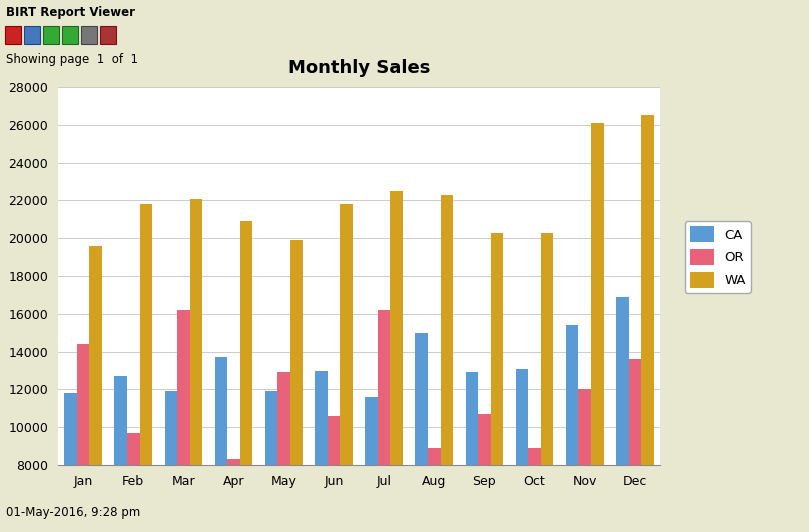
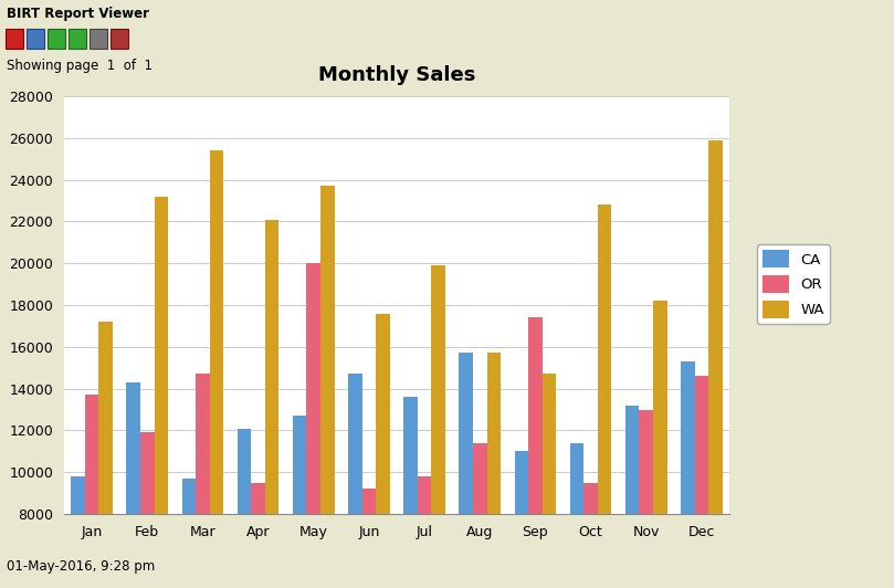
CA/Jan: 11800 -> 9800
OR/Jan: 14400 -> 13700
WA/Jan: 19600 -> 17200
CA/Feb: 12700 -> 14300
OR/Feb: 9700 -> 11900
WA/Feb: 21800 -> 23200
CA/Mar: 11900 -> 9700
OR/Mar: 16200 -> 14700
WA/Mar: 22100 -> 25400
CA/Apr: 13700 -> 12100
OR/Apr: 8300 -> 9500
WA/Apr: 20900 -> 22100
CA/May: 11900 -> 12700
OR/May: 12900 -> 20000
WA/May: 19900 -> 23700
CA/Jun: 13000 -> 14700
OR/Jun: 10600 -> 9200
WA/Jun: 21800 -> 17600
CA/Jul: 11600 -> 13600
OR/Jul: 16200 -> 9800
WA/Jul: 22500 -> 19900
CA/Aug: 15000 -> 15700
OR/Aug: 8900 -> 11400
WA/Aug: 22300 -> 15700
CA/Sep: 12900 -> 11000
OR/Sep: 10700 -> 17400
WA/Sep: 20300 -> 14700
CA/Oct: 13100 -> 11400
OR/Oct: 8900 -> 9500
WA/Oct: 20300 -> 22800
CA/Nov: 15400 -> 13200
OR/Nov: 12000 -> 13000
WA/Nov: 26100 -> 18200
CA/Dec: 16900 -> 15300
OR/Dec: 13600 -> 14600
WA/Dec: 26500 -> 25900
